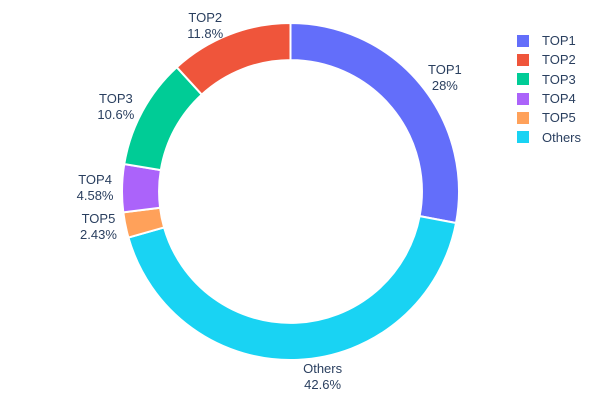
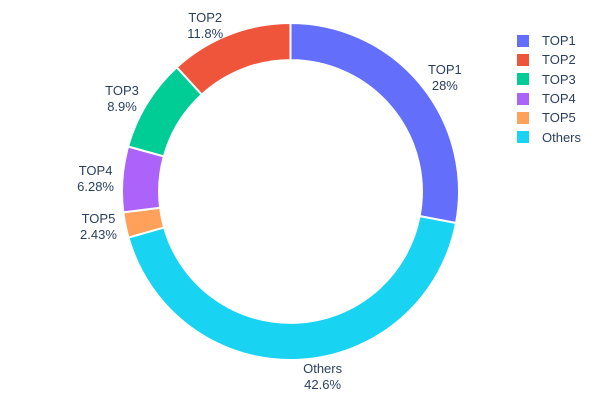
TOP4: 4.58% -> 6.28%
TOP3: 10.6% -> 8.9%
